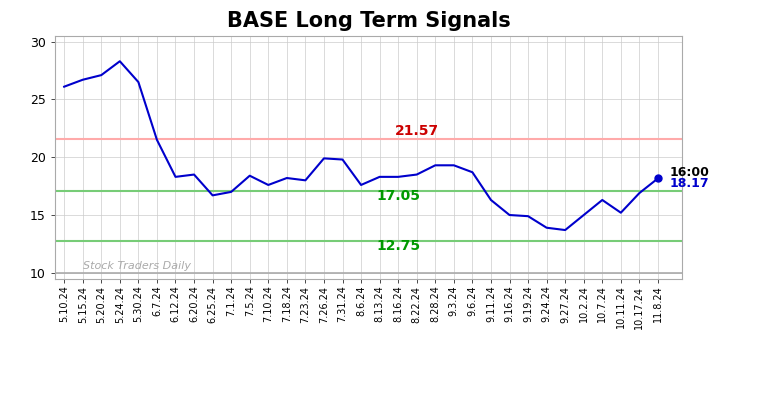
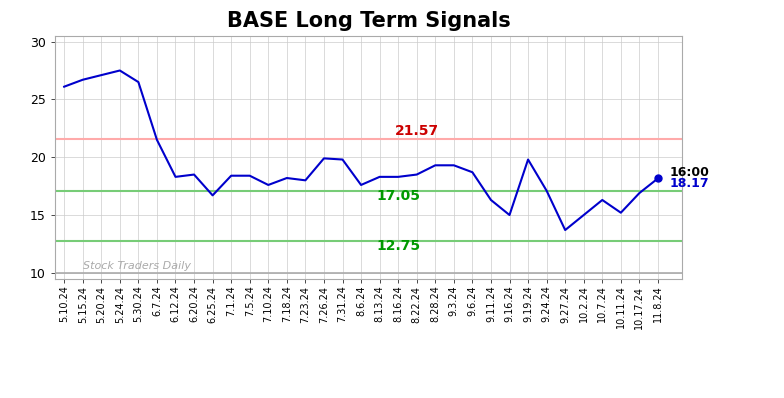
5.24.24: 28.3 -> 27.5
7.1.24: 17.0 -> 18.4
9.19.24: 14.9 -> 19.8
9.24.24: 13.9 -> 17.1
